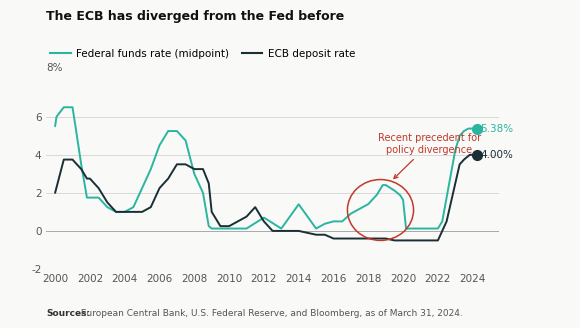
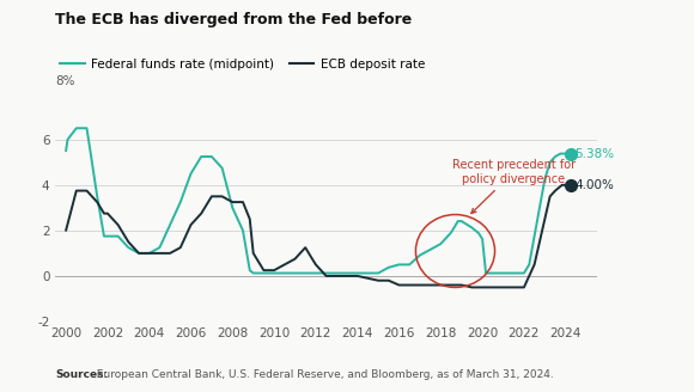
Federal funds rate (midpoint)/2012: 0.7 -> 0.1
Federal funds rate (midpoint)/2014: 1.4 -> 0.1
